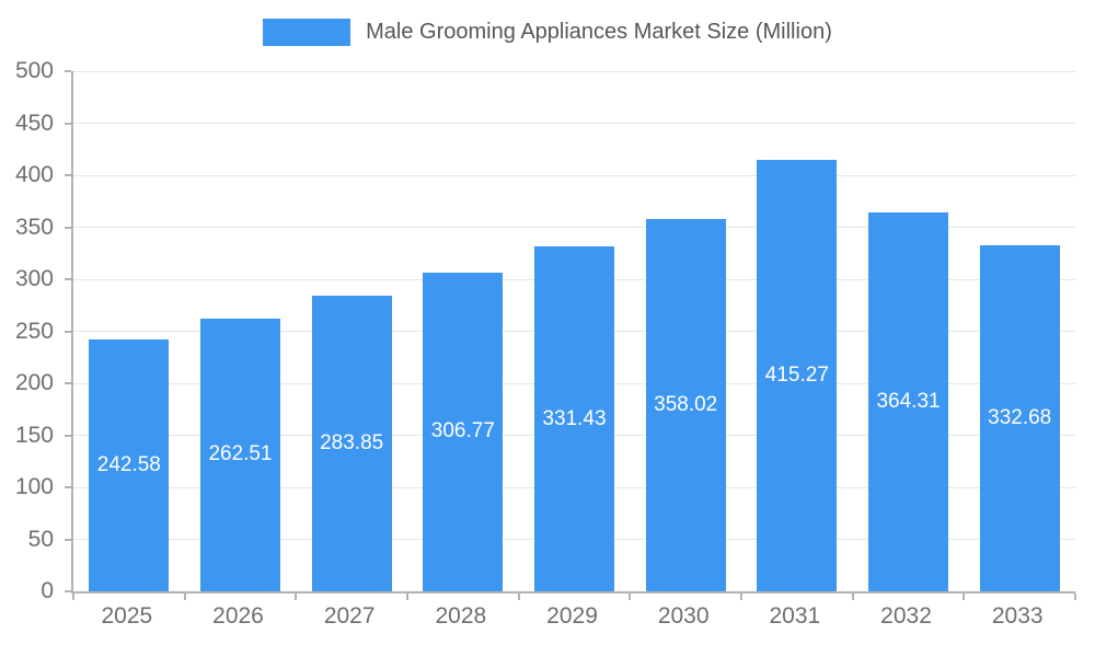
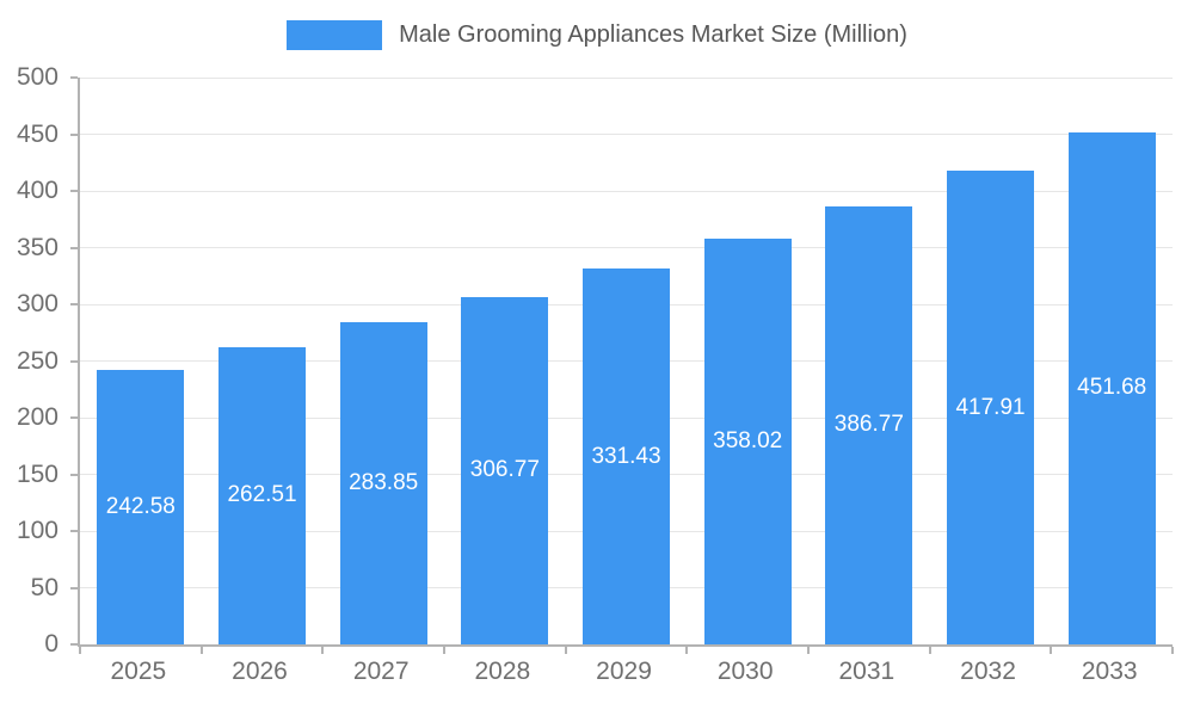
2031: 415.27 -> 386.77
2032: 364.31 -> 417.91
2033: 332.68 -> 451.68
